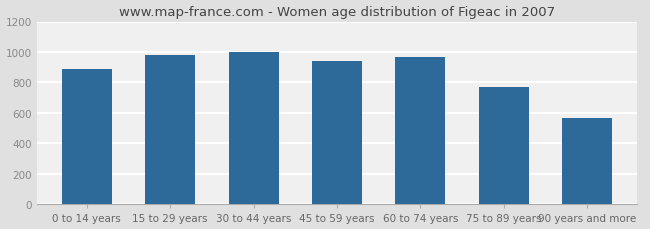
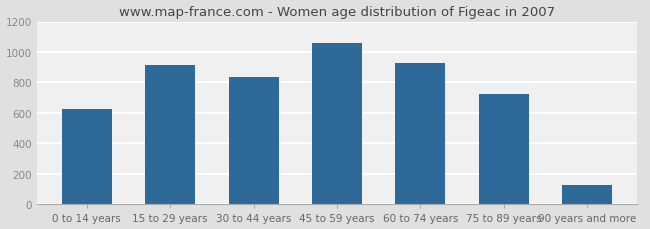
0 to 14 years: 890 -> 620
15 to 29 years: 980 -> 920
30 to 44 years: 1000 -> 830
45 to 59 years: 940 -> 1060
60 to 74 years: 970 -> 930
75 to 89 years: 770 -> 720
90 years and more: 570 -> 130
